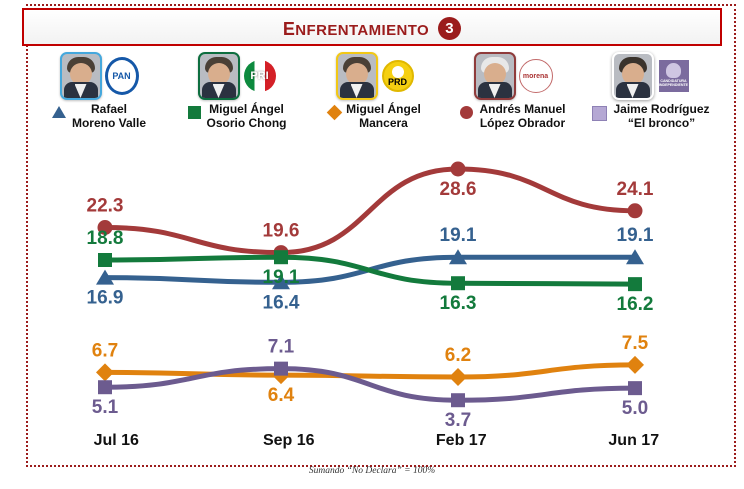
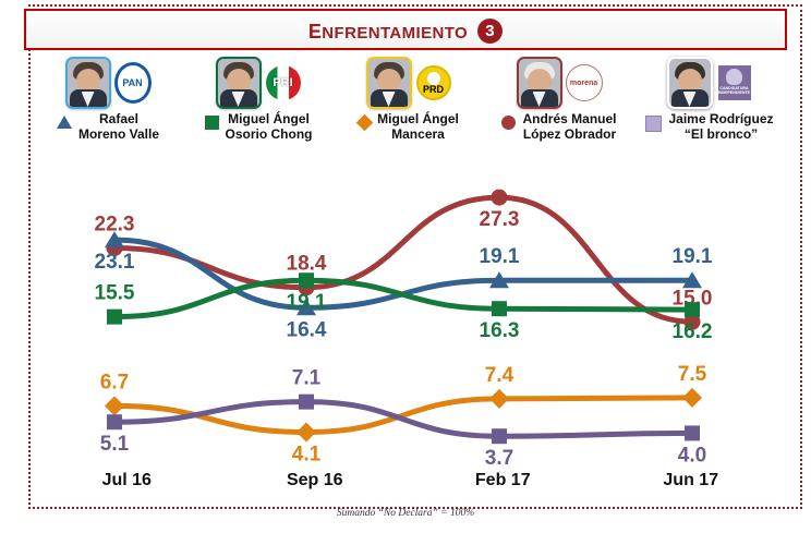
Rafael Moreno Valle/Jul 16: 16.9 -> 23.1
Miguel Ángel Osorio Chong/Jul 16: 18.8 -> 15.5
Andrés Manuel López Obrador/Sep 16: 19.6 -> 18.4
Miguel Ángel Mancera/Sep 16: 6.4 -> 4.1
Andrés Manuel López Obrador/Feb 17: 28.6 -> 27.3
Miguel Ángel Mancera/Feb 17: 6.2 -> 7.4
Andrés Manuel López Obrador/Jun 17: 24.1 -> 15.0
Jaime Rodríguez “El bronco”/Jun 17: 5.0 -> 4.0
